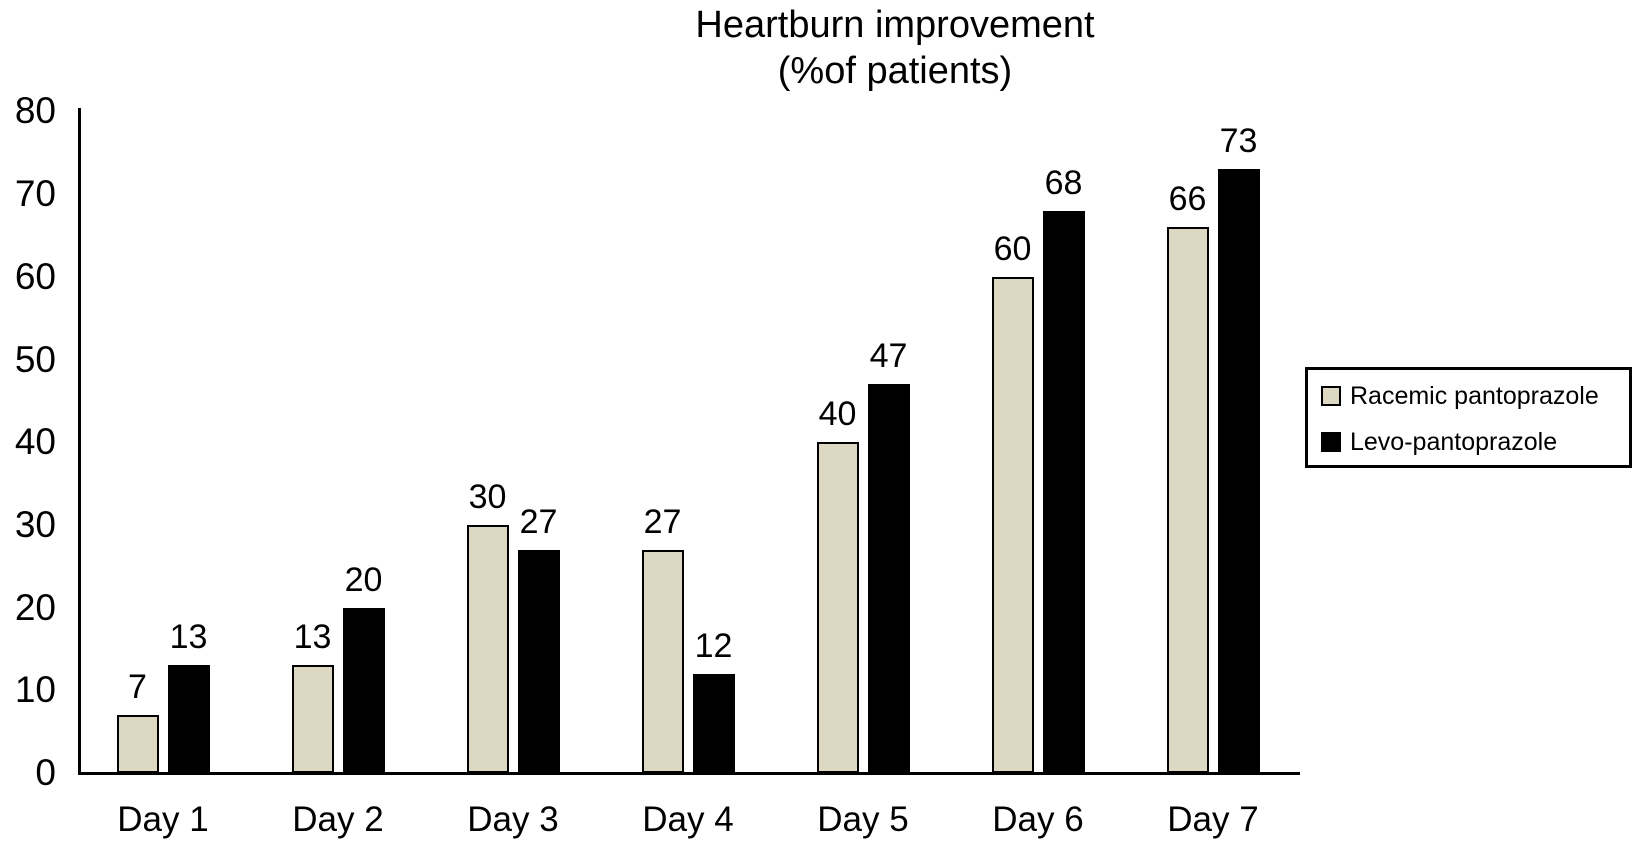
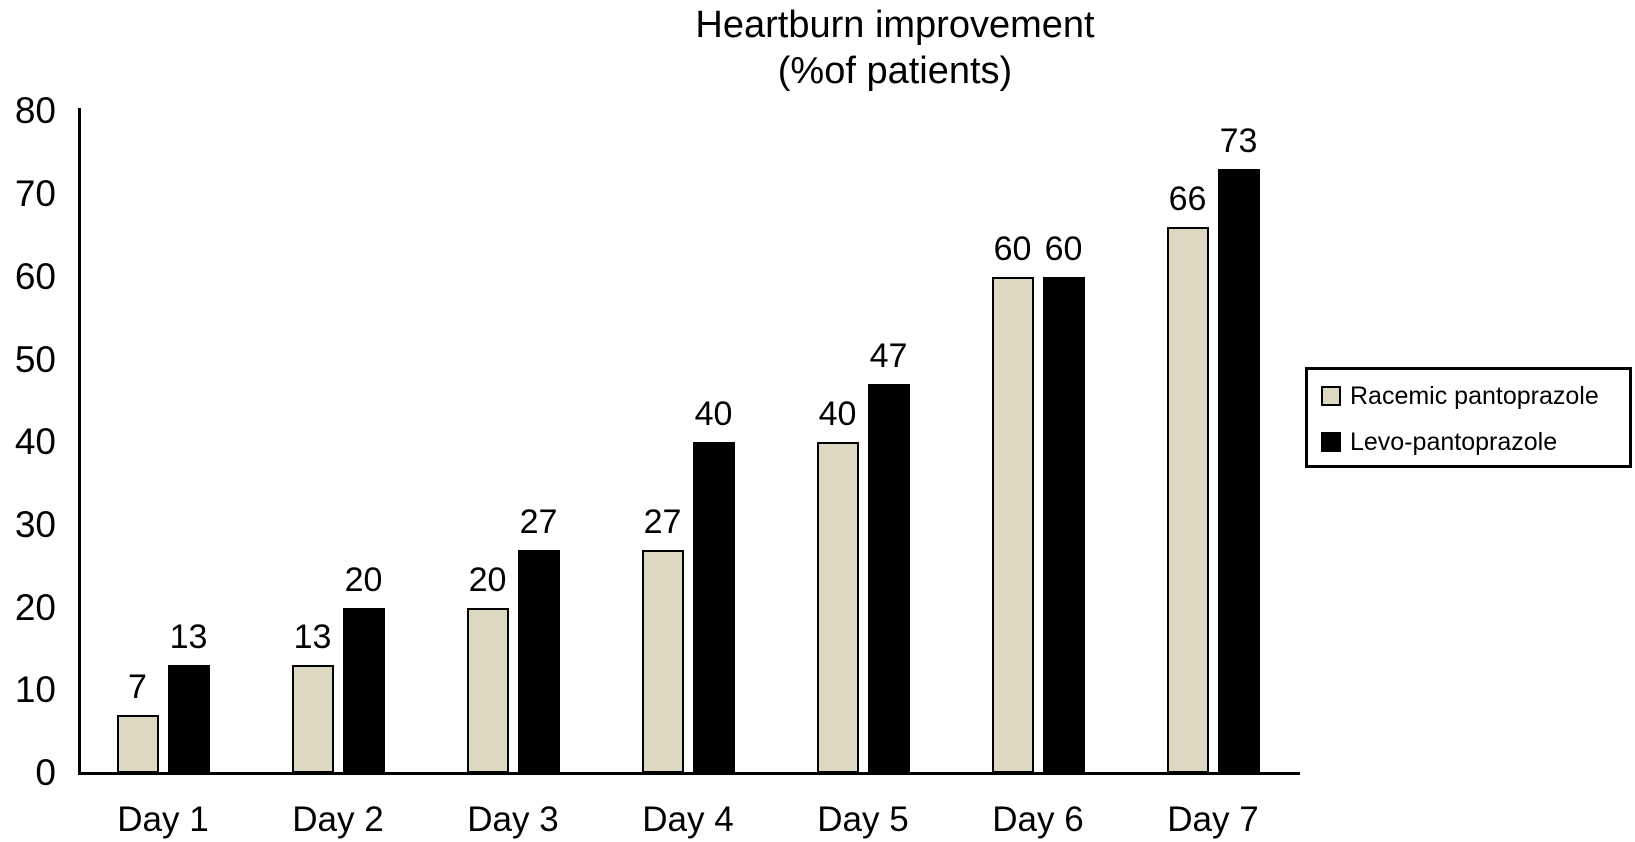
Racemic pantoprazole/Day 3: 30 -> 20
Levo-pantoprazole/Day 4: 12 -> 40
Levo-pantoprazole/Day 6: 68 -> 60
